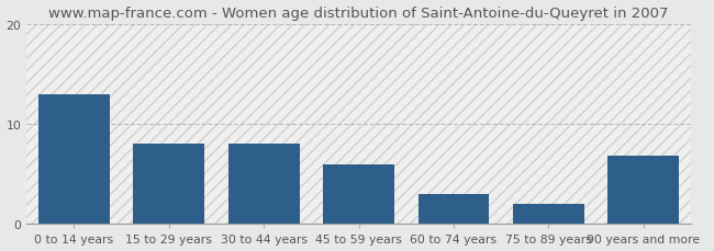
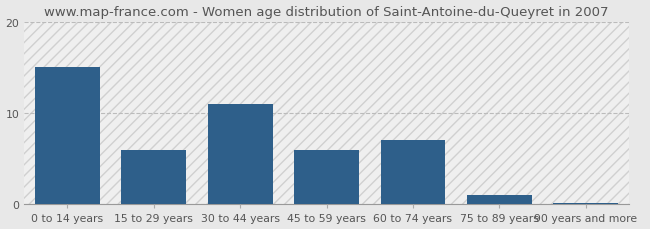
0 to 14 years: 13.0 -> 15.0
15 to 29 years: 8.0 -> 6.0
30 to 44 years: 8.0 -> 11.0
60 to 74 years: 3.0 -> 7.0
75 to 89 years: 2.0 -> 1.0
90 years and more: 6.8 -> 0.2
